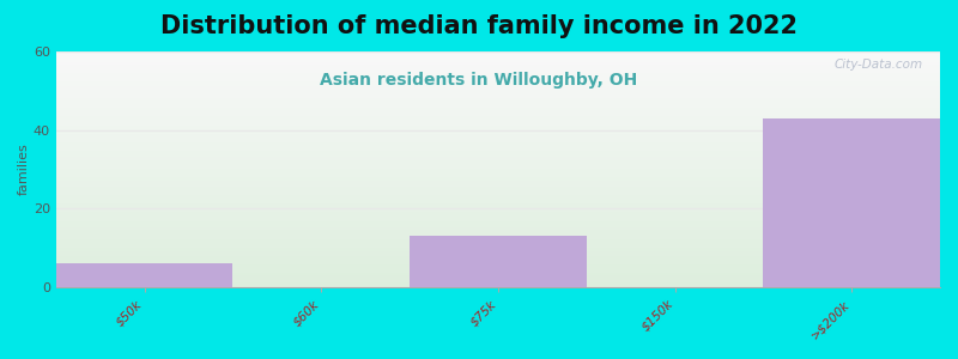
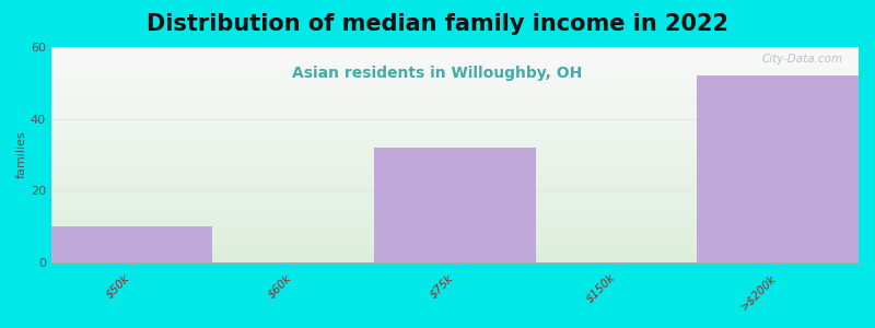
$50k: 6 -> 10
$75k: 13 -> 32
>$200k: 43 -> 52
